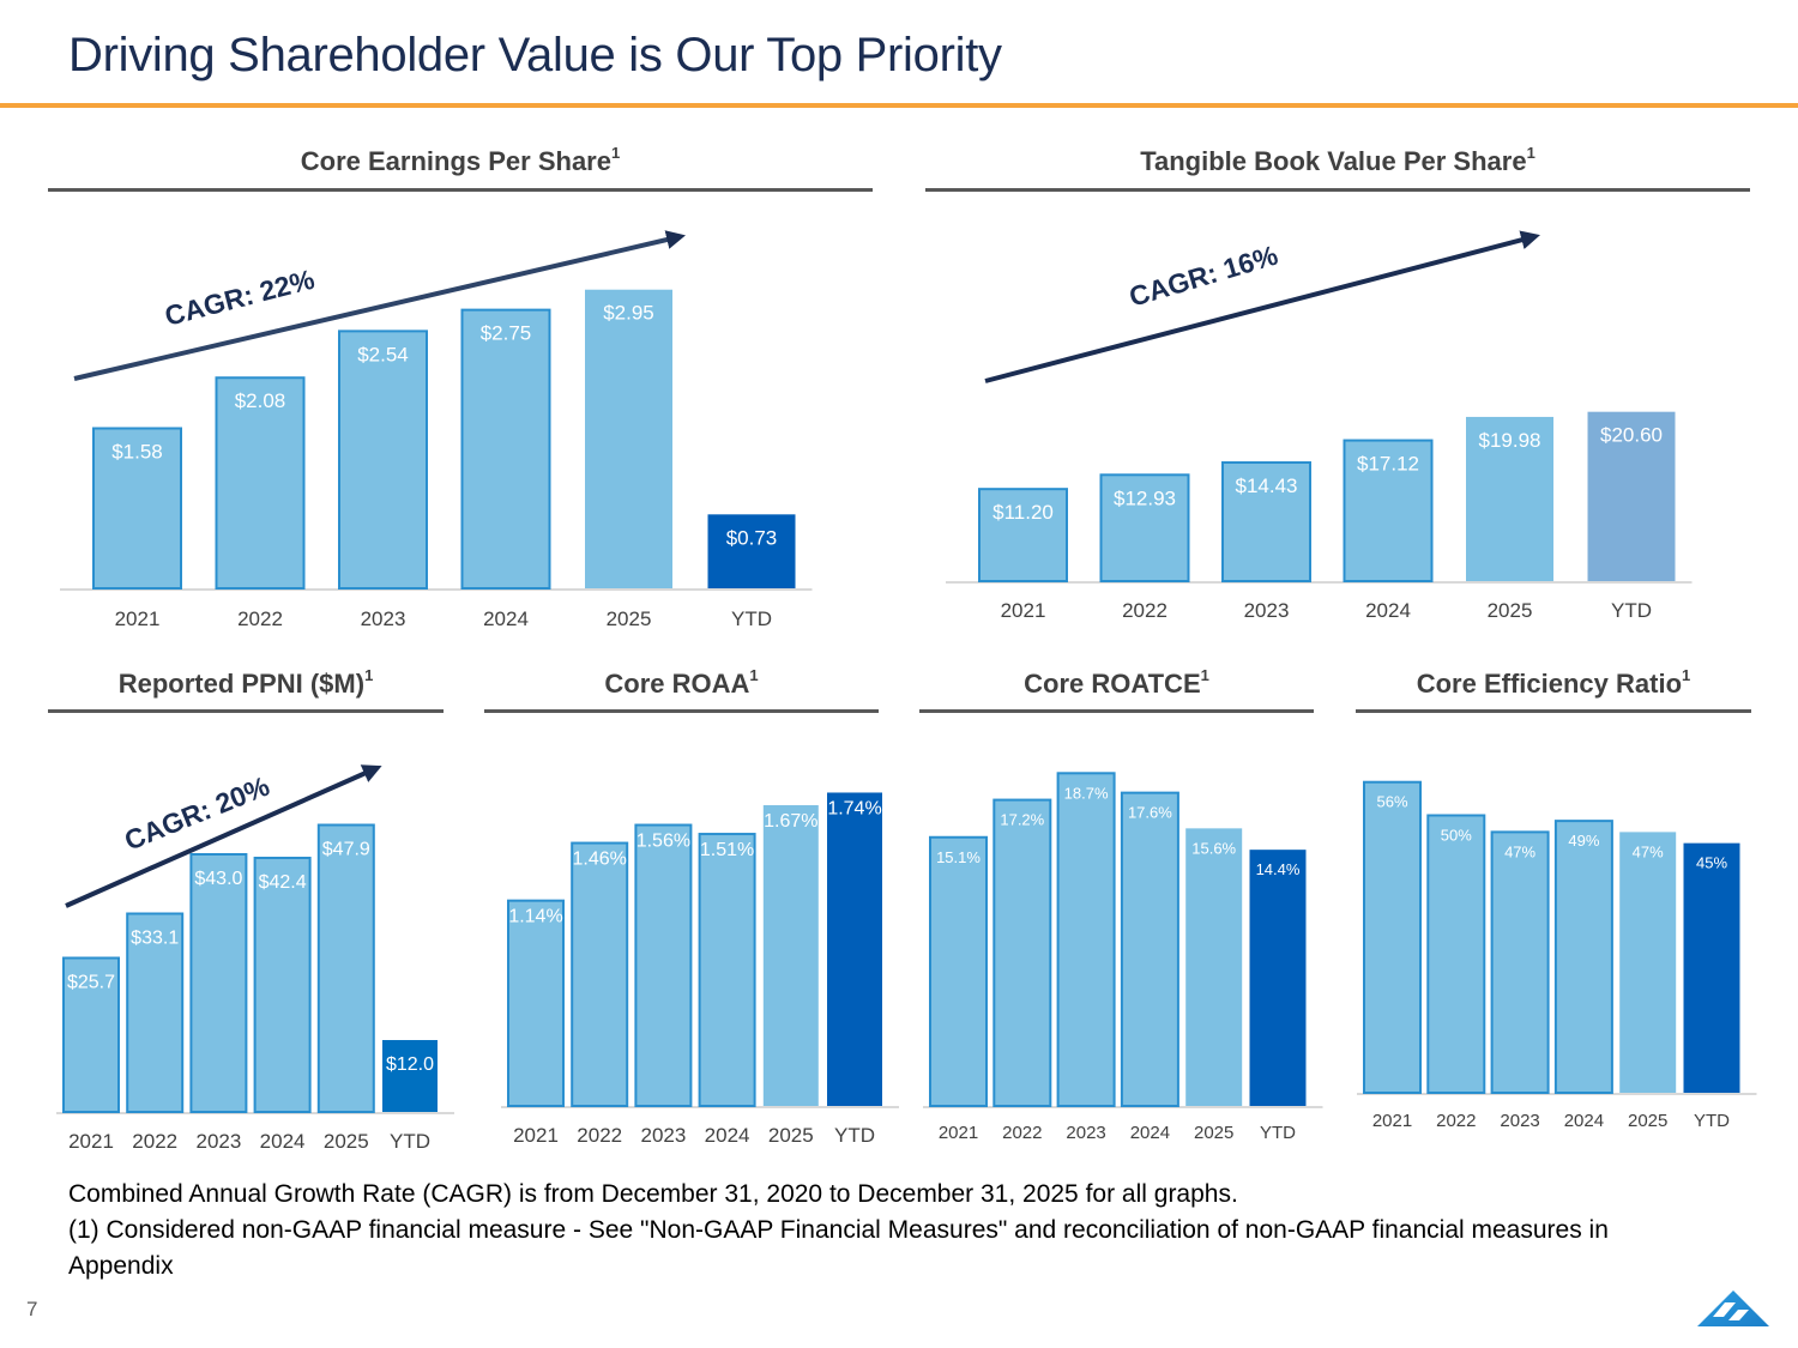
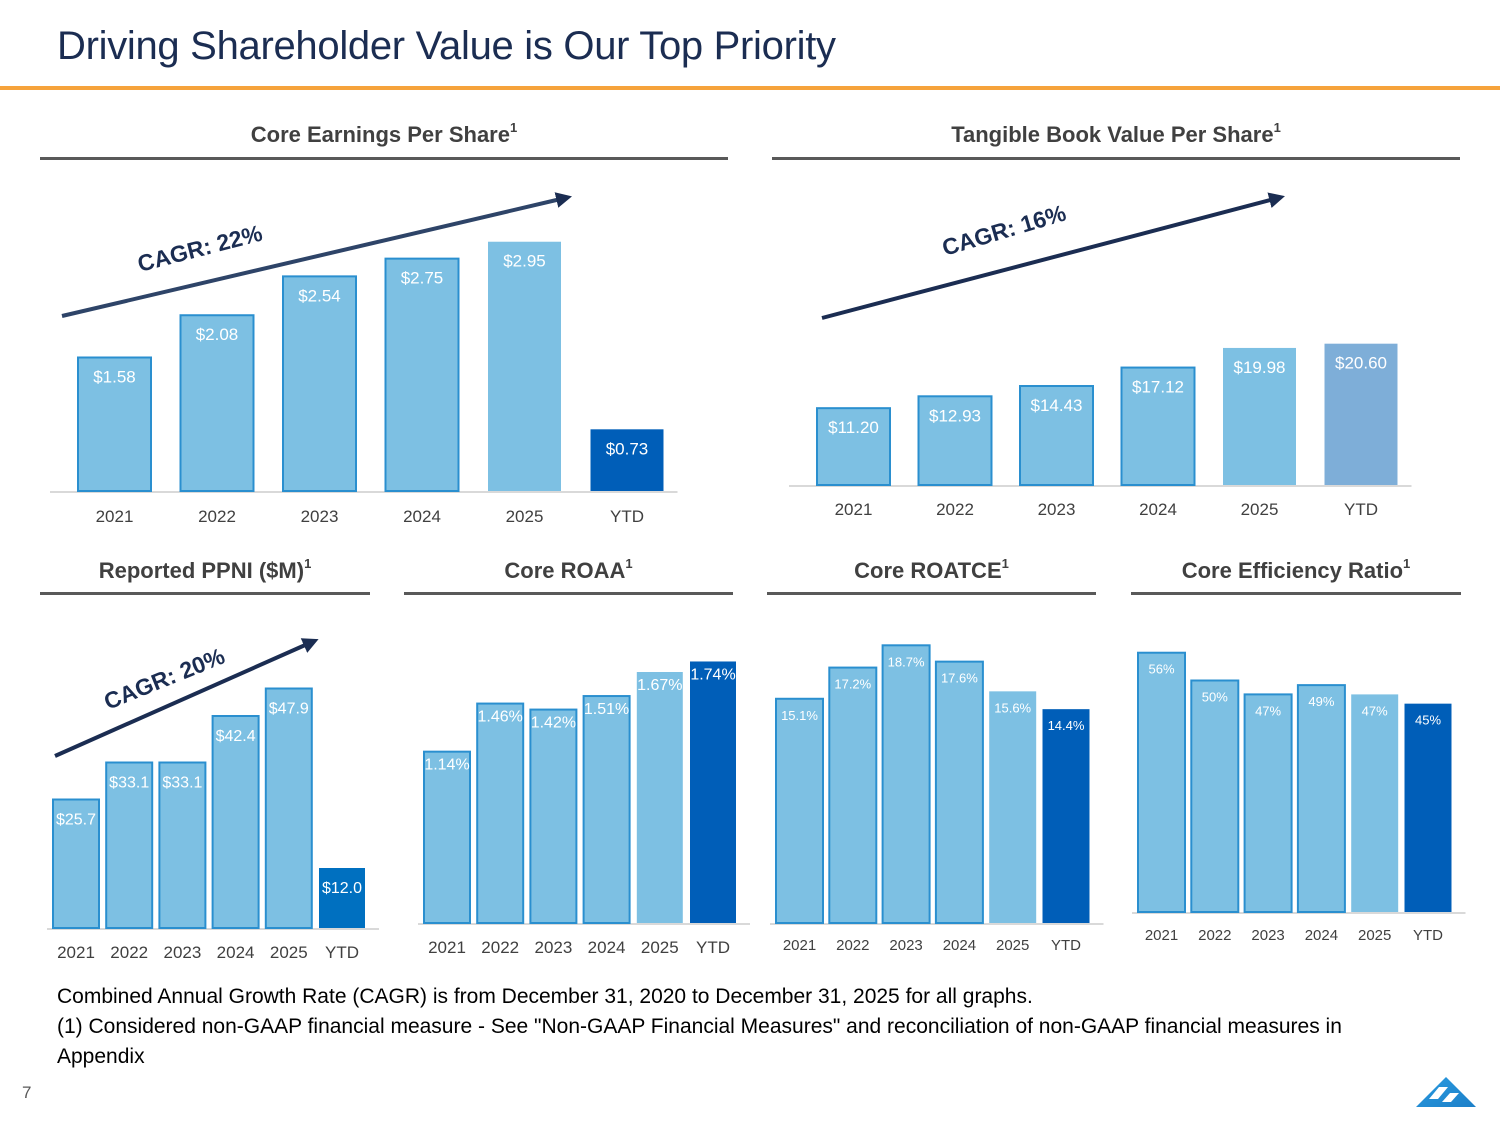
Reported PPNI ($M)/2023: $43.0 -> $33.1
Core ROAA/2023: 1.56% -> 1.42%
